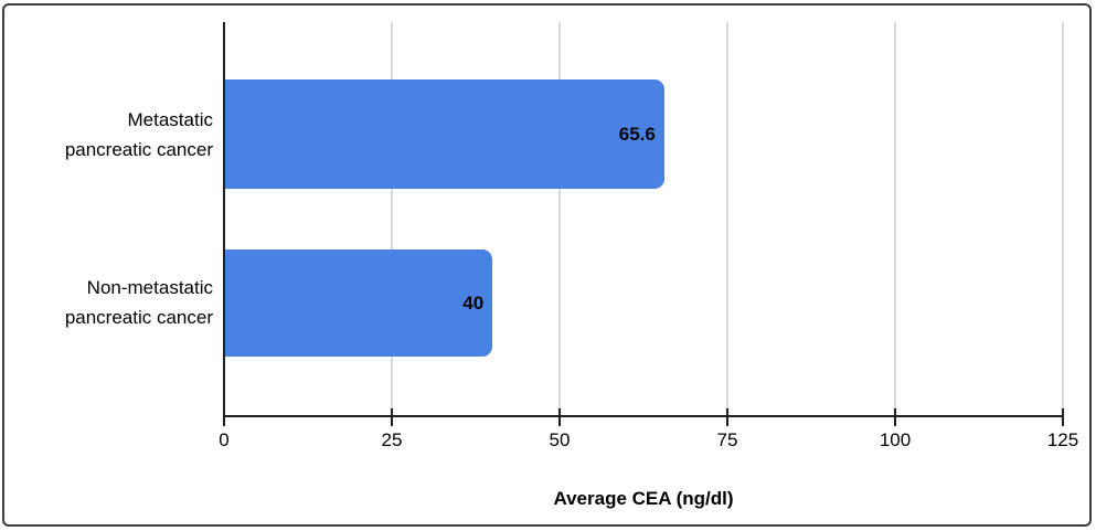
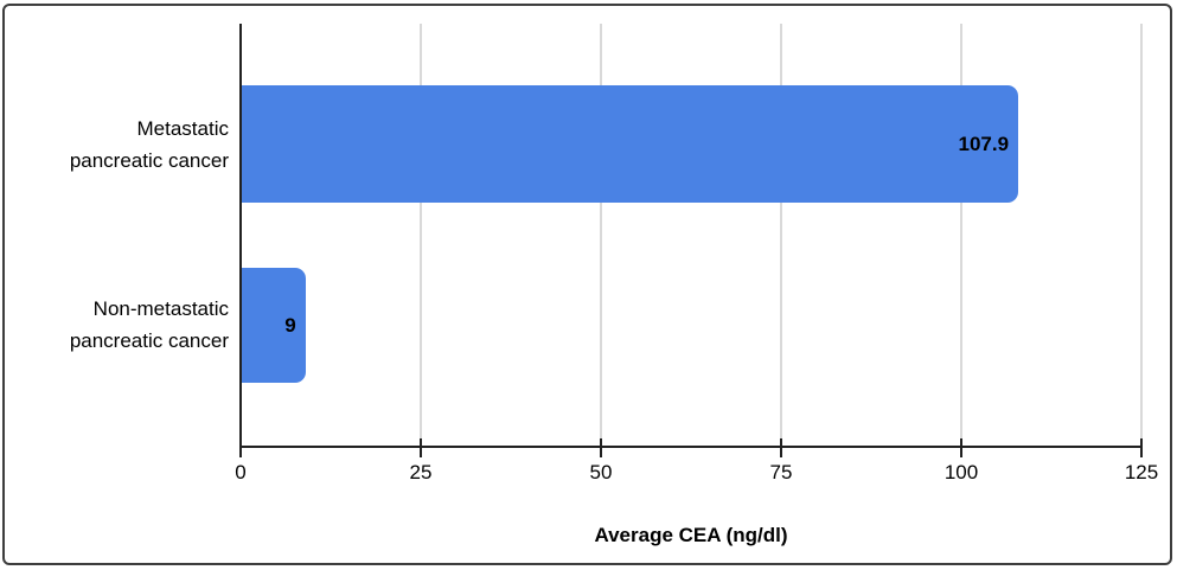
Metastatic pancreatic cancer: 65.6 -> 107.9
Non-metastatic pancreatic cancer: 40 -> 9
